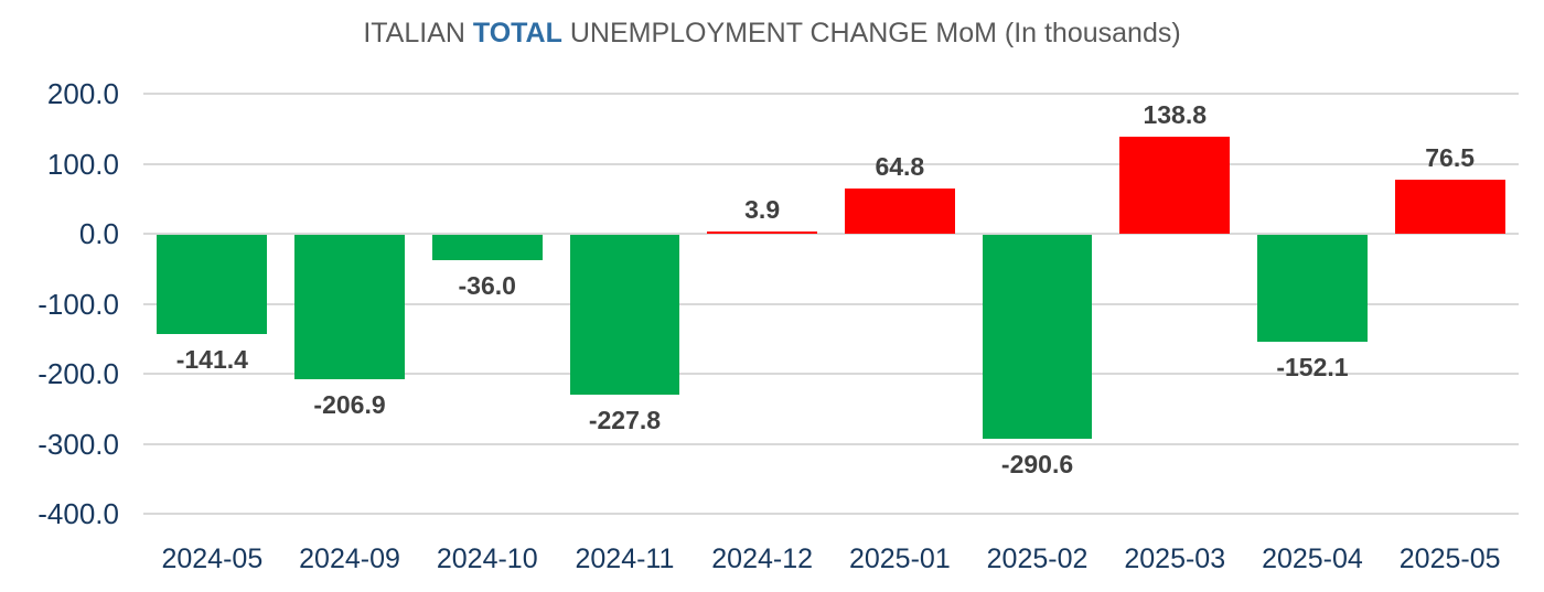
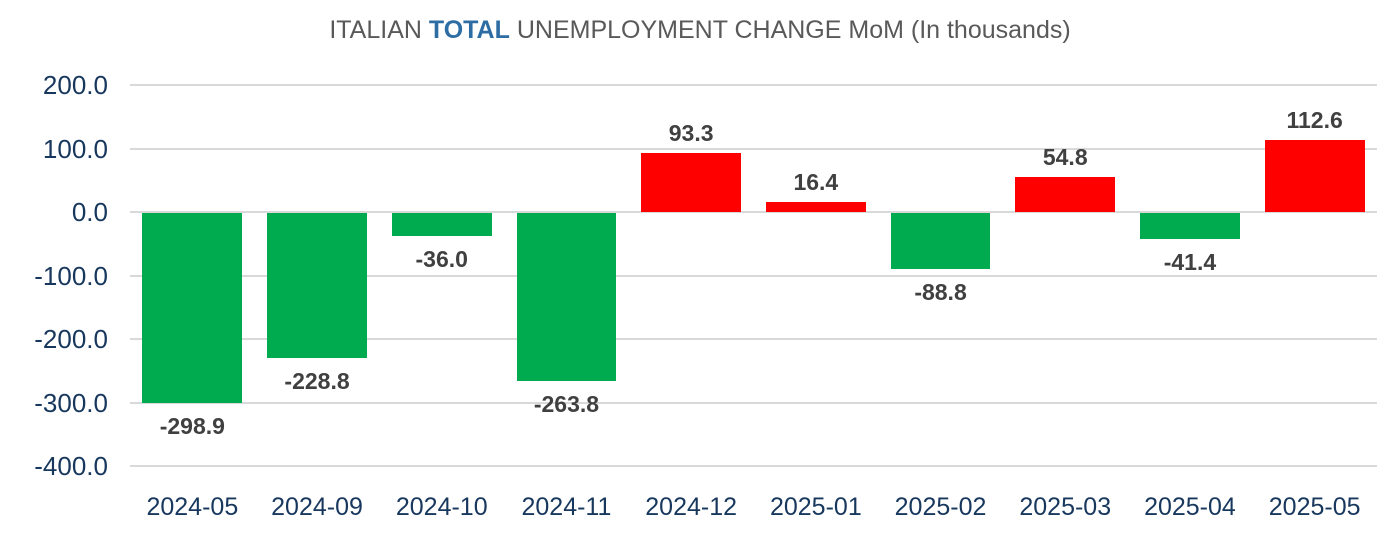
2024-05: -141.4 -> -298.9
2024-09: -206.9 -> -228.8
2024-11: -227.8 -> -263.8
2024-12: 3.9 -> 93.3
2025-01: 64.8 -> 16.4
2025-02: -290.6 -> -88.8
2025-03: 138.8 -> 54.8
2025-04: -152.1 -> -41.4
2025-05: 76.5 -> 112.6
